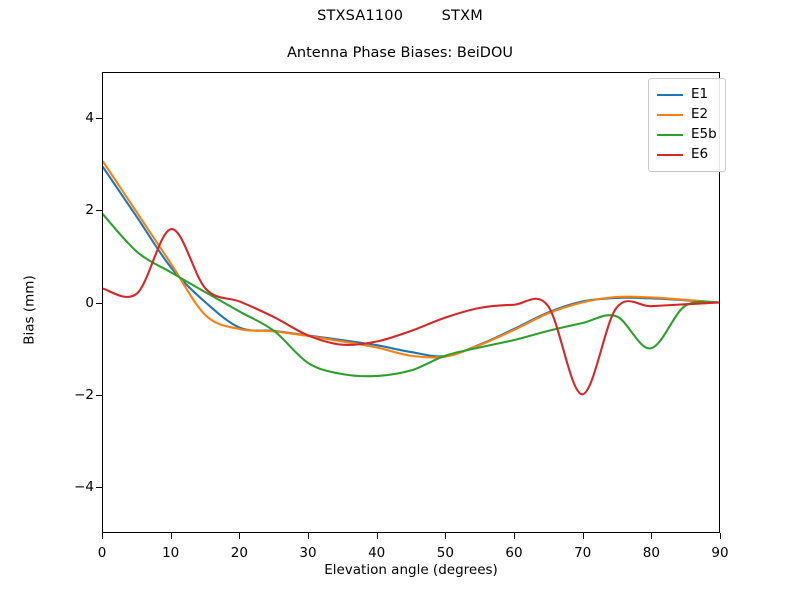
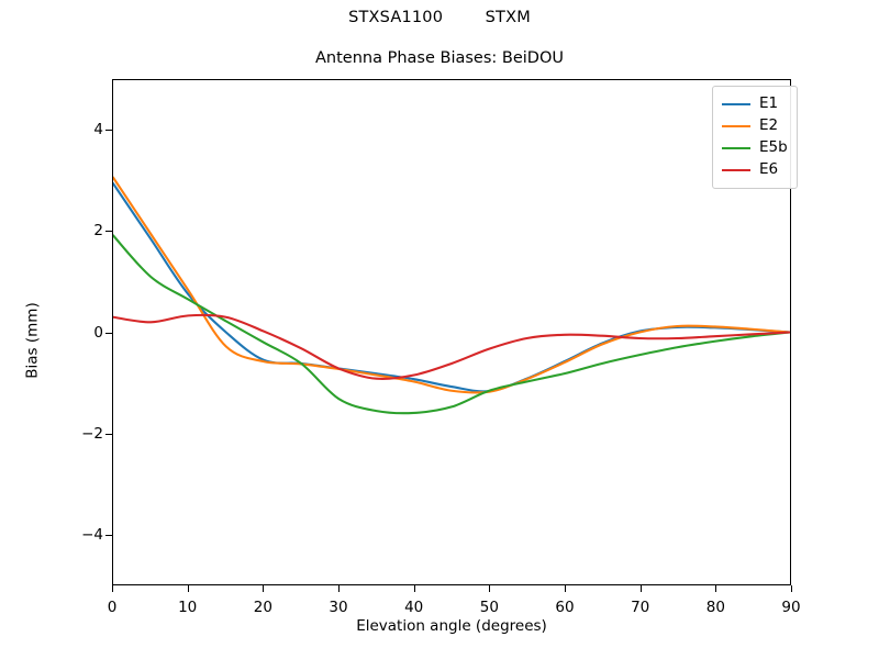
E6/10: 1.6 -> 0.3
E6/70: -2.0 -> -0.1
E5b/80: -1.0 -> -0.2
